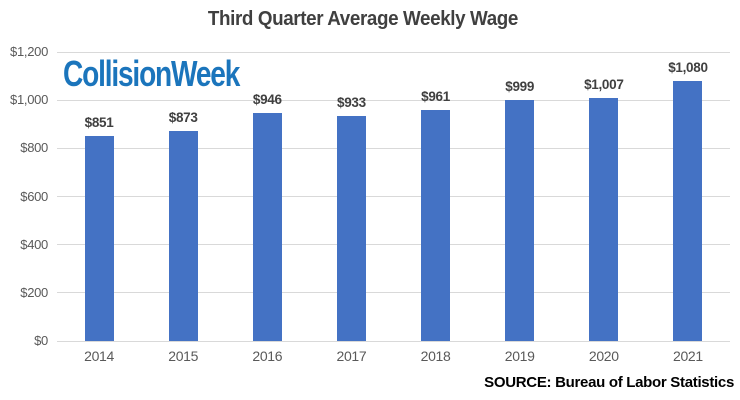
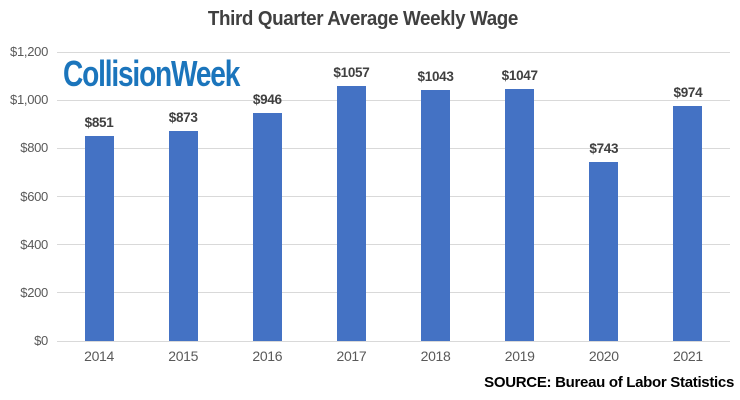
2017: $933 -> $1057
2018: $961 -> $1043
2019: $999 -> $1047
2020: $1,007 -> $743
2021: $1,080 -> $974
